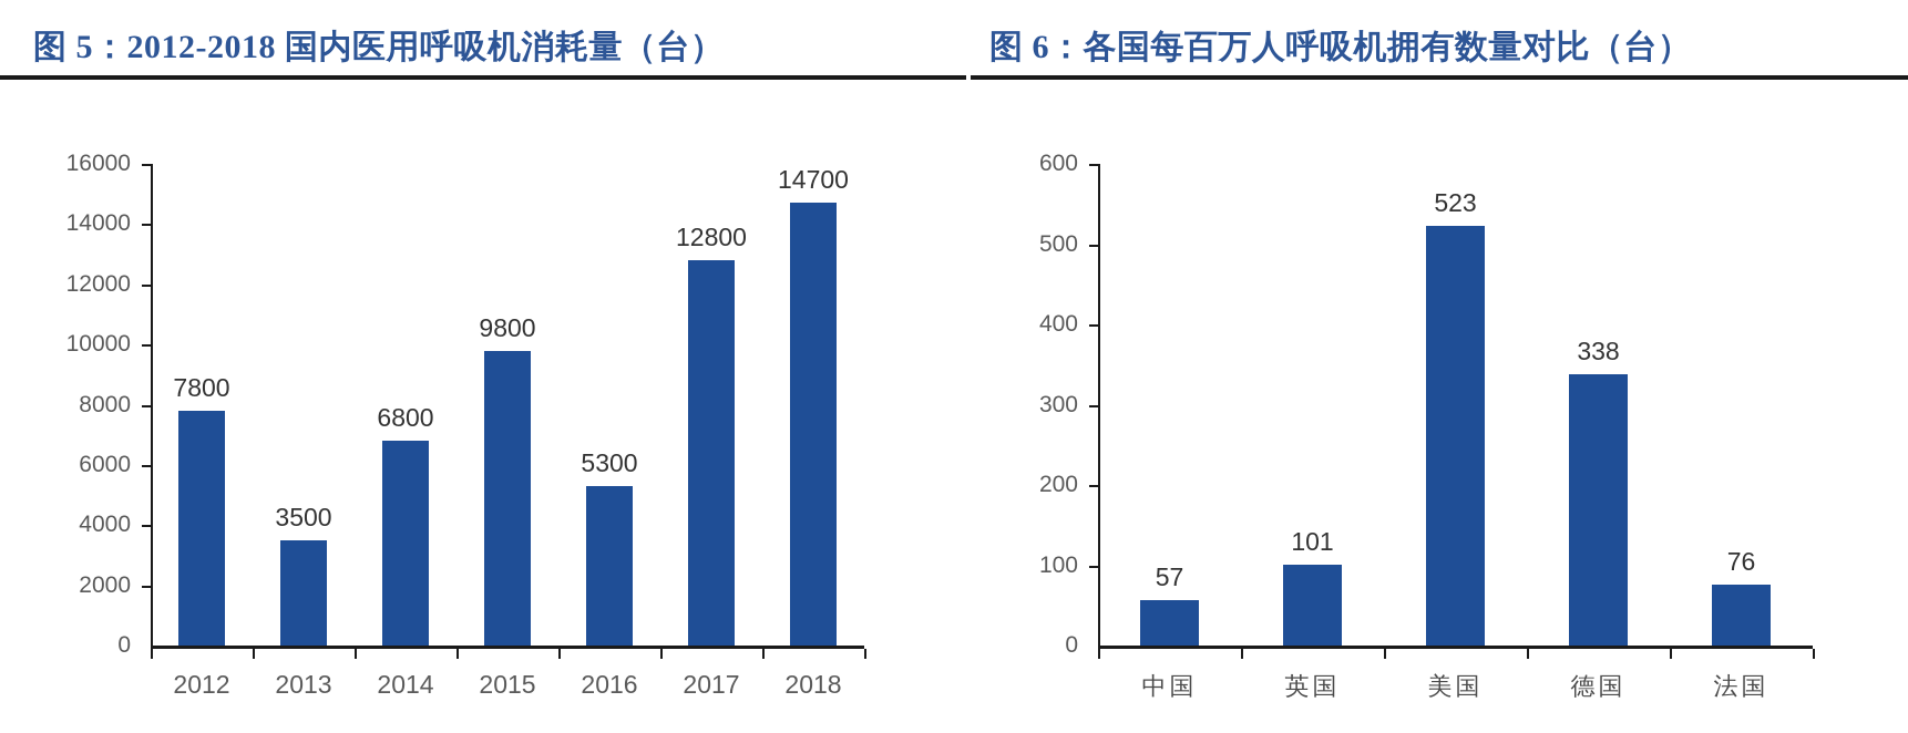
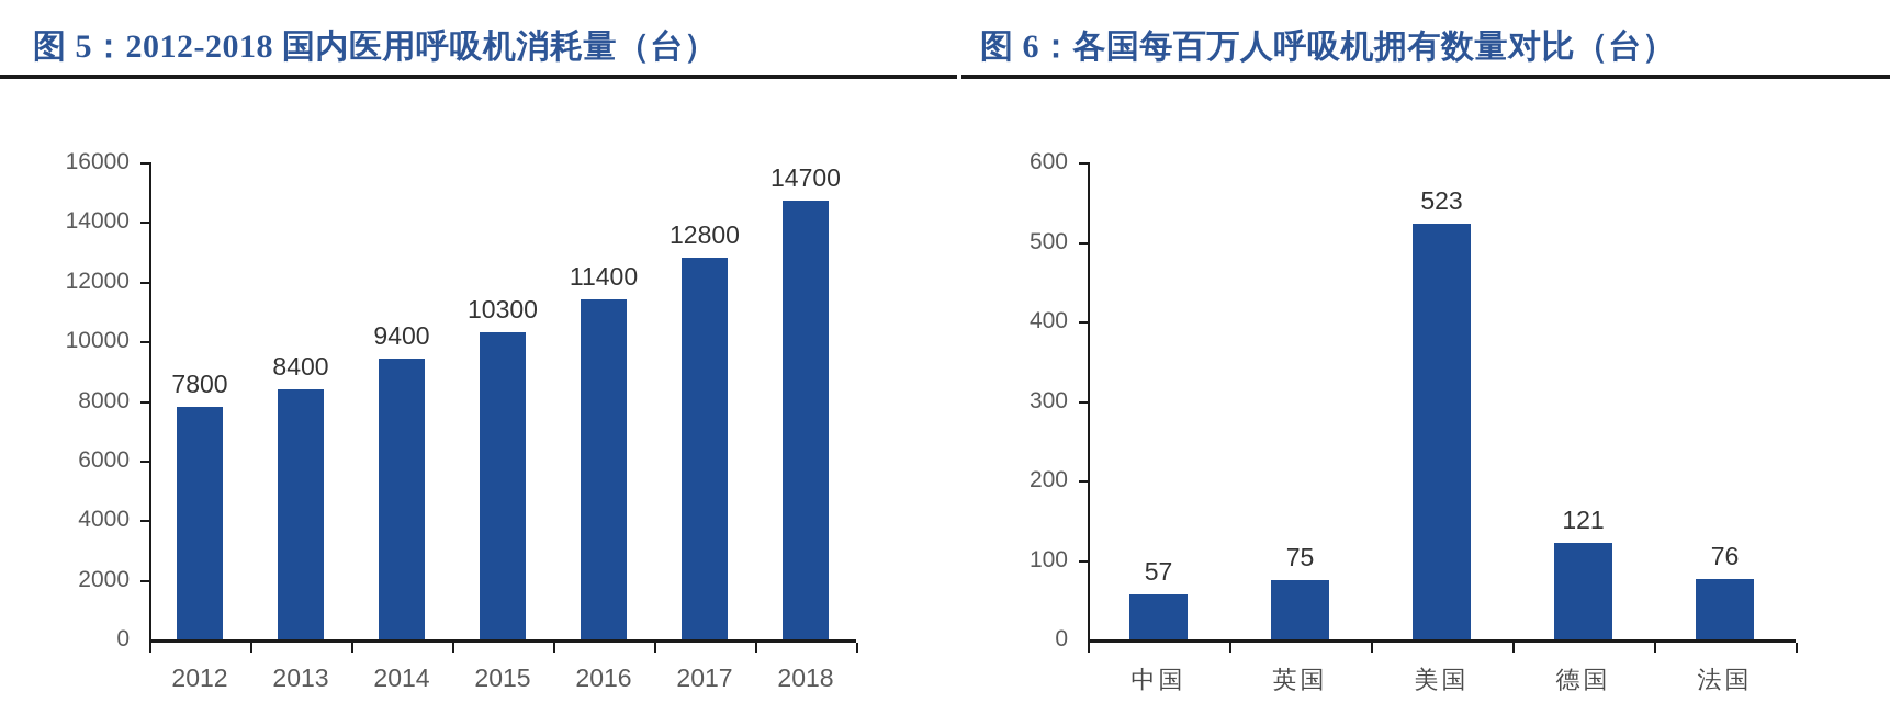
图 5：2012-2018 国内医用呼吸机消耗量（台）/2013: 3500 -> 8400
图 5：2012-2018 国内医用呼吸机消耗量（台）/2014: 6800 -> 9400
图 5：2012-2018 国内医用呼吸机消耗量（台）/2015: 9800 -> 10300
图 5：2012-2018 国内医用呼吸机消耗量（台）/2016: 5300 -> 11400
图 6：各国每百万人呼吸机拥有数量对比（台）/英国: 101 -> 75
图 6：各国每百万人呼吸机拥有数量对比（台）/德国: 338 -> 121
